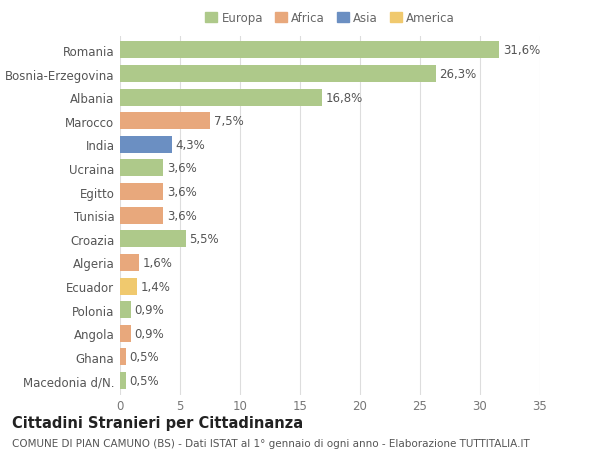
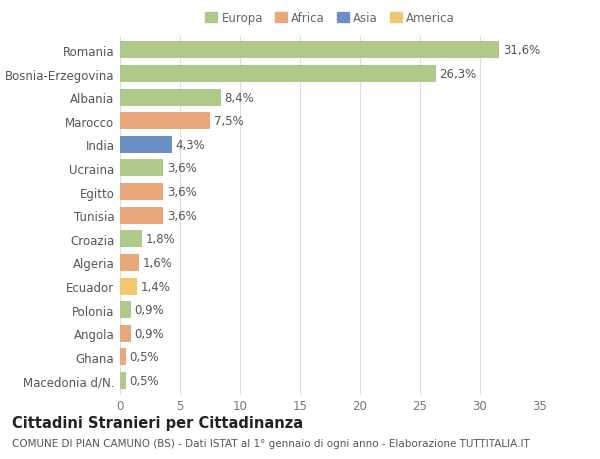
Albania: 16,8% -> 8,4%
Croazia: 5,5% -> 1,8%
